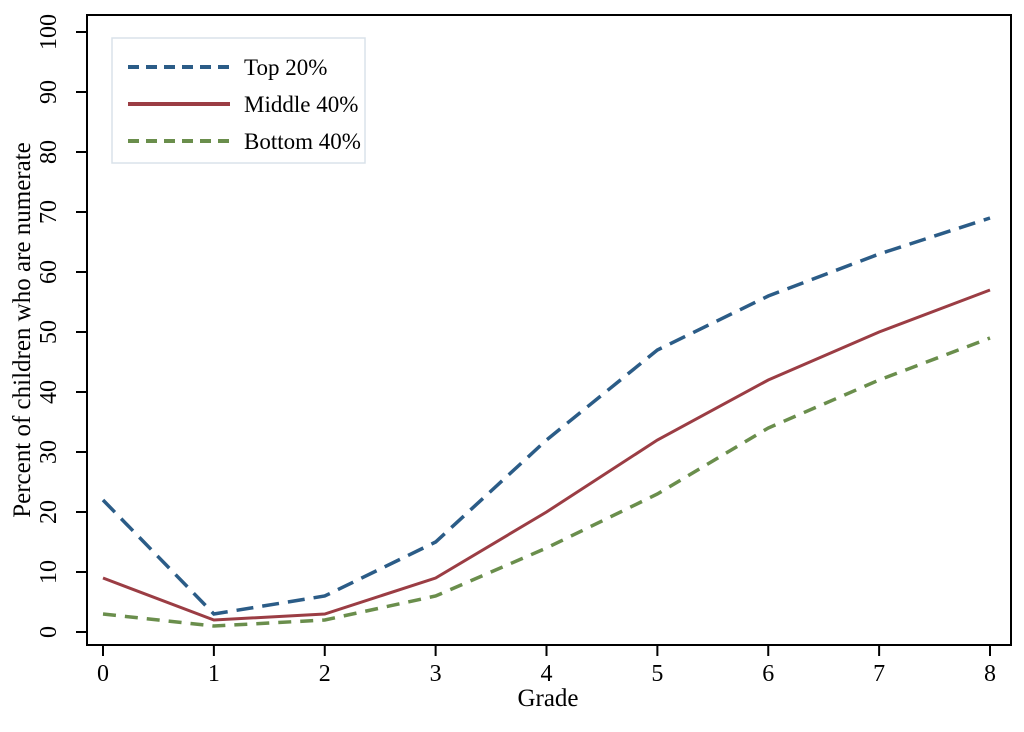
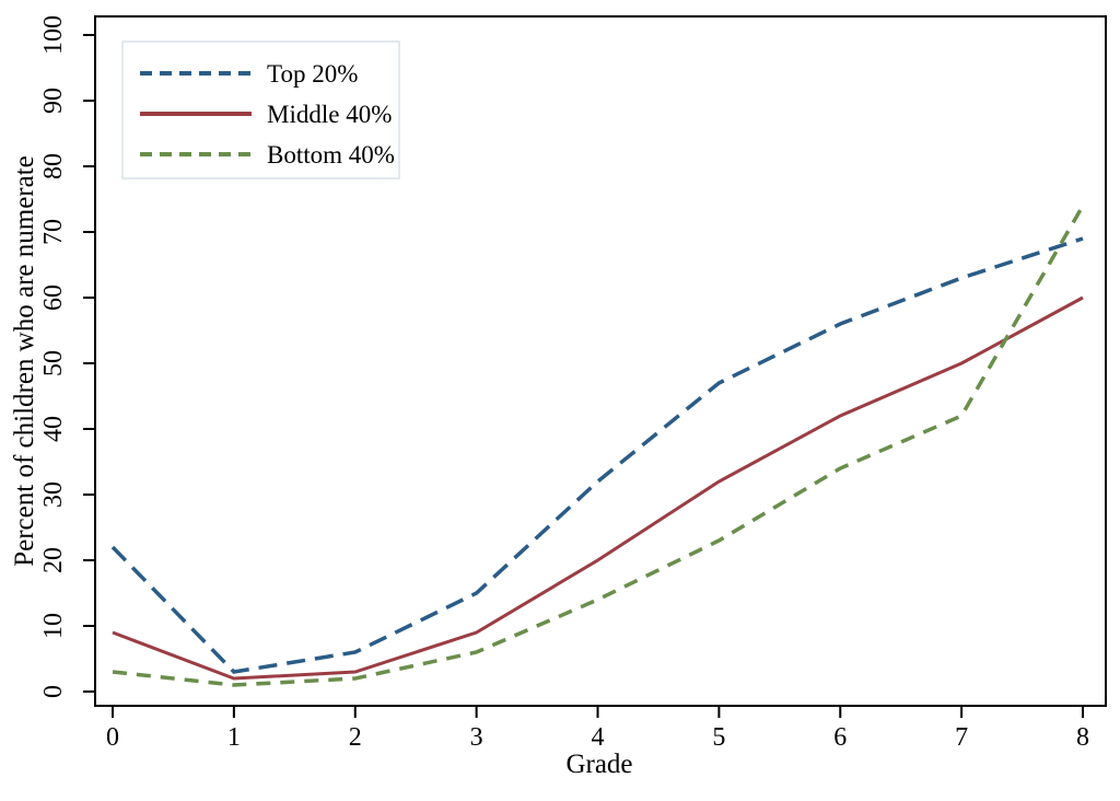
Middle 40%/8: 57 -> 60
Bottom 40%/8: 49 -> 74
